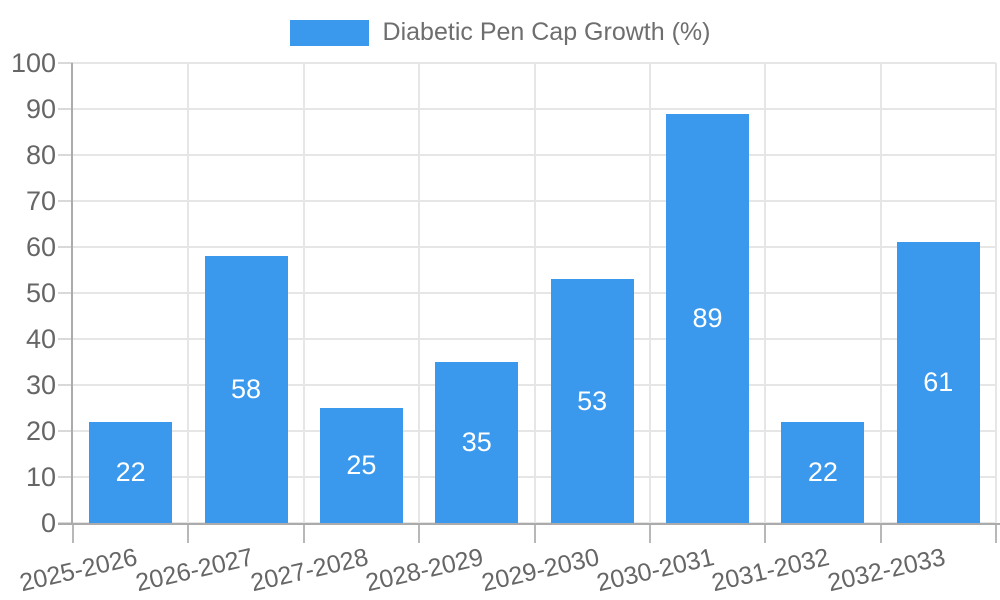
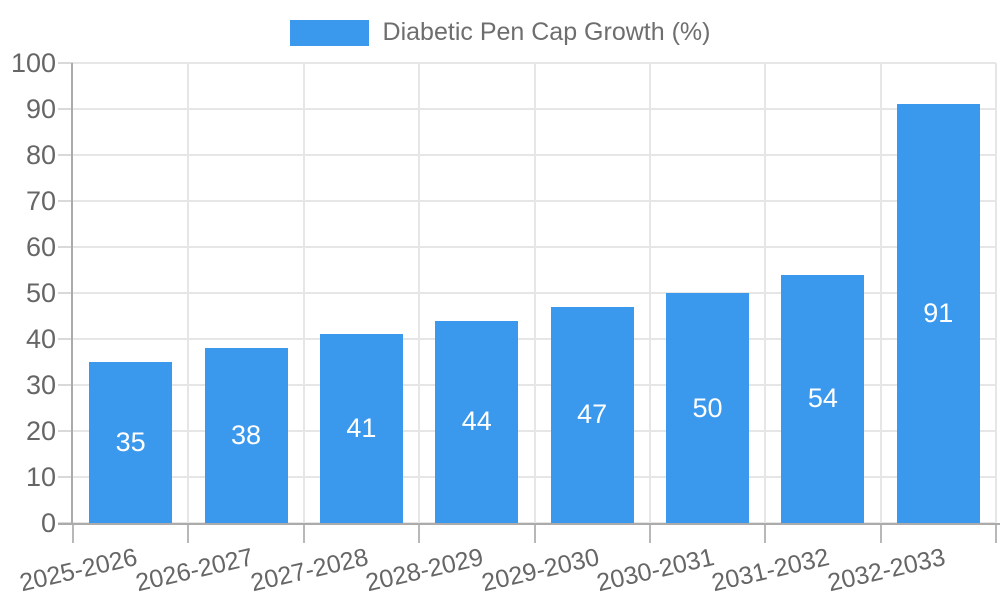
2025-2026: 22 -> 35
2026-2027: 58 -> 38
2027-2028: 25 -> 41
2028-2029: 35 -> 44
2029-2030: 53 -> 47
2030-2031: 89 -> 50
2031-2032: 22 -> 54
2032-2033: 61 -> 91
